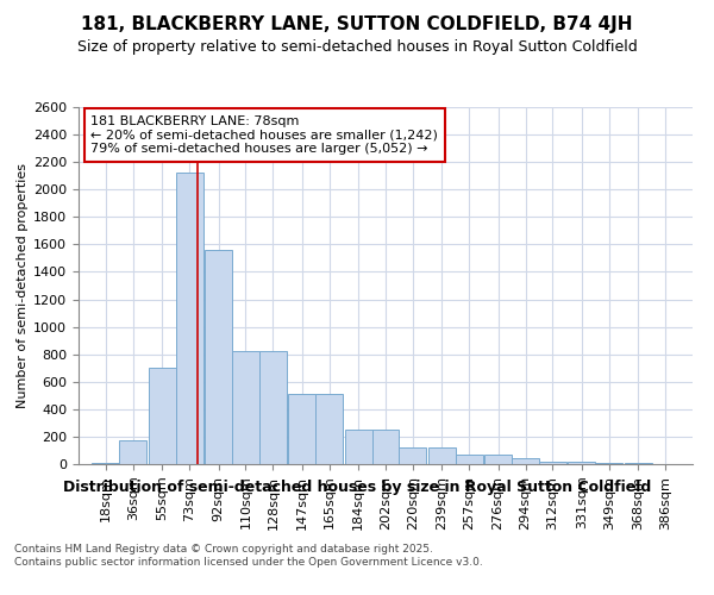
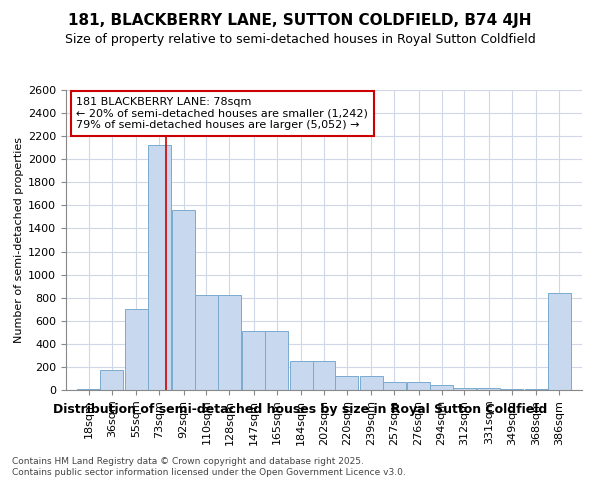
386sqm: 0 -> 840
